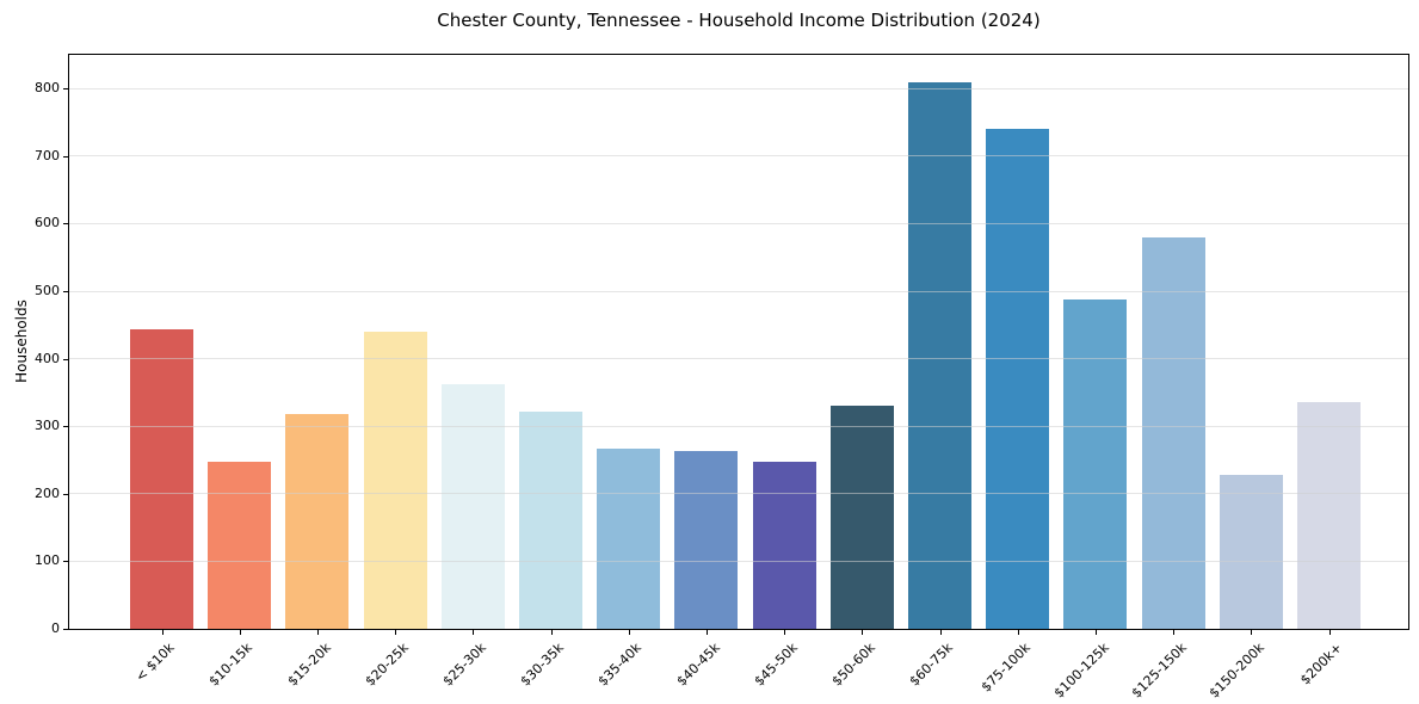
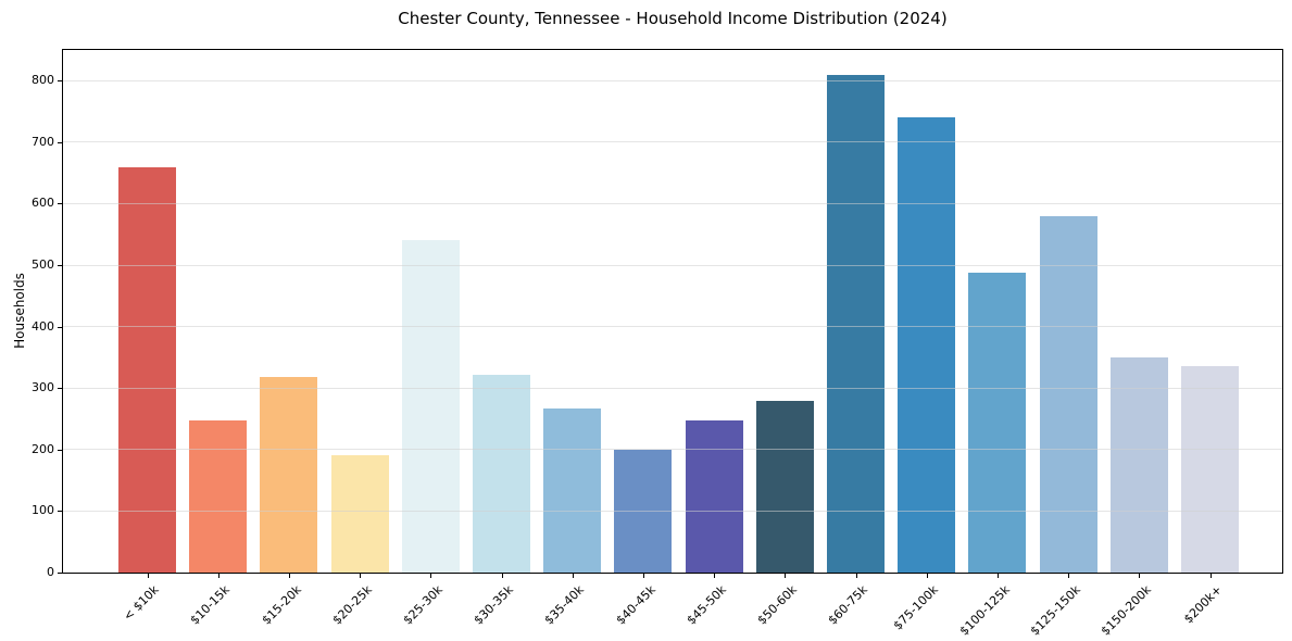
< $10k: 440 -> 660
$20-25k: 440 -> 190
$25-30k: 360 -> 540
$40-45k: 260 -> 200
$50-60k: 330 -> 280
$150-200k: 230 -> 350
